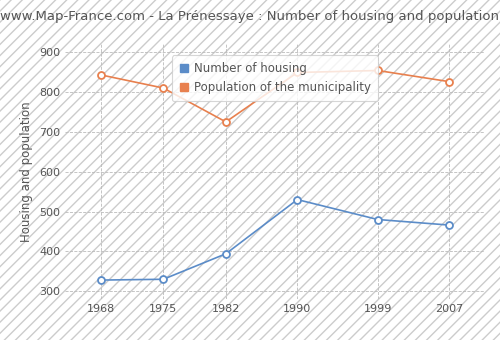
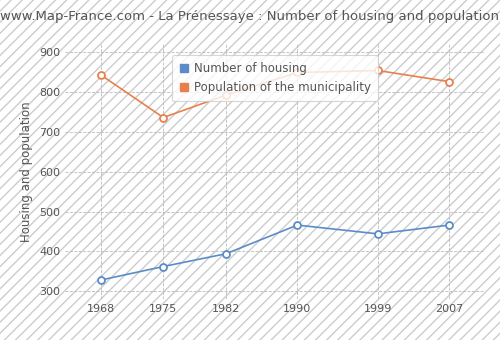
Number of housing/1975: 330 -> 362
Population of the municipality/1975: 810 -> 736
Population of the municipality/1982: 725 -> 792
Number of housing/1990: 530 -> 466
Number of housing/1999: 480 -> 444
